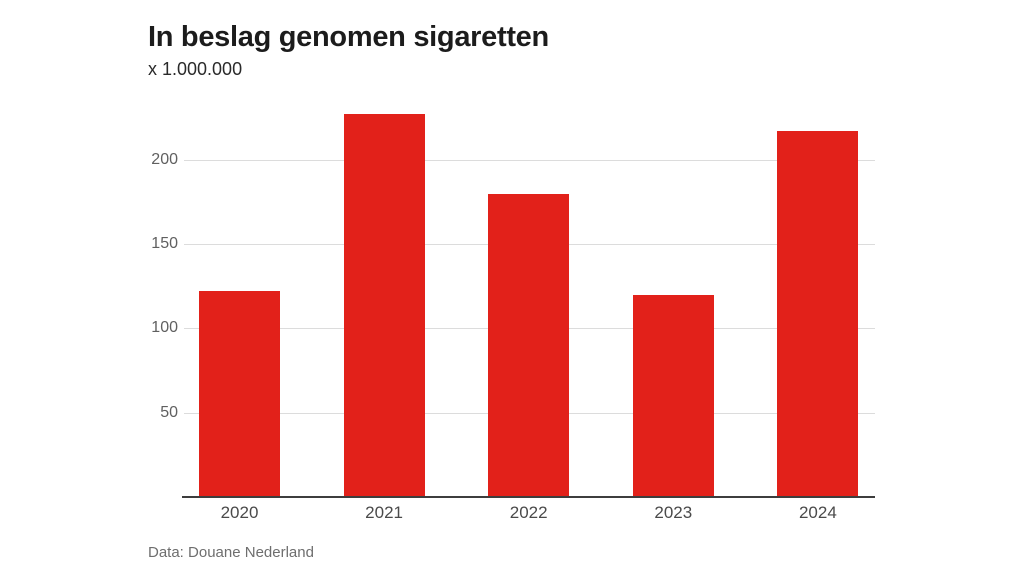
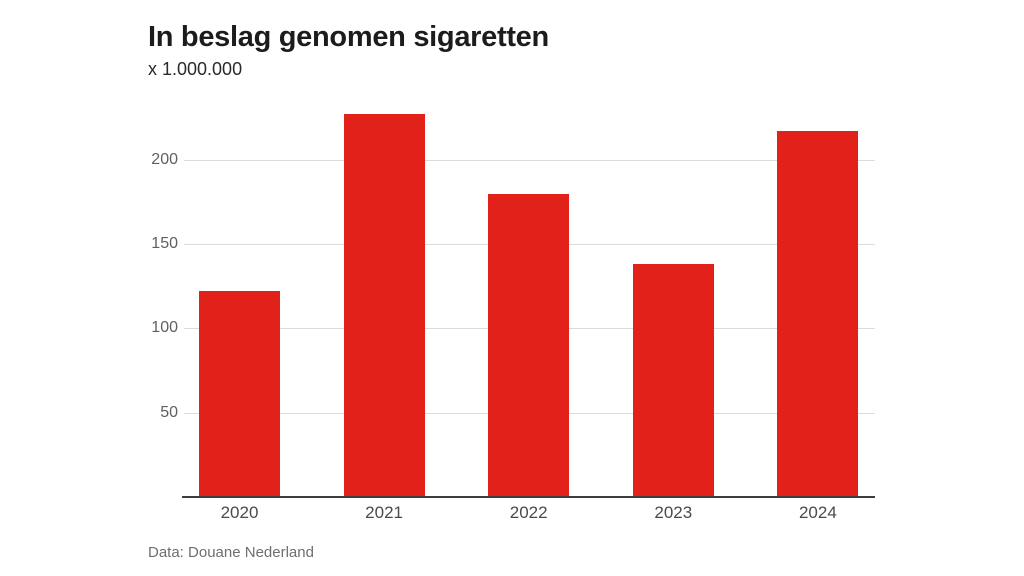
2023: 120 -> 138
